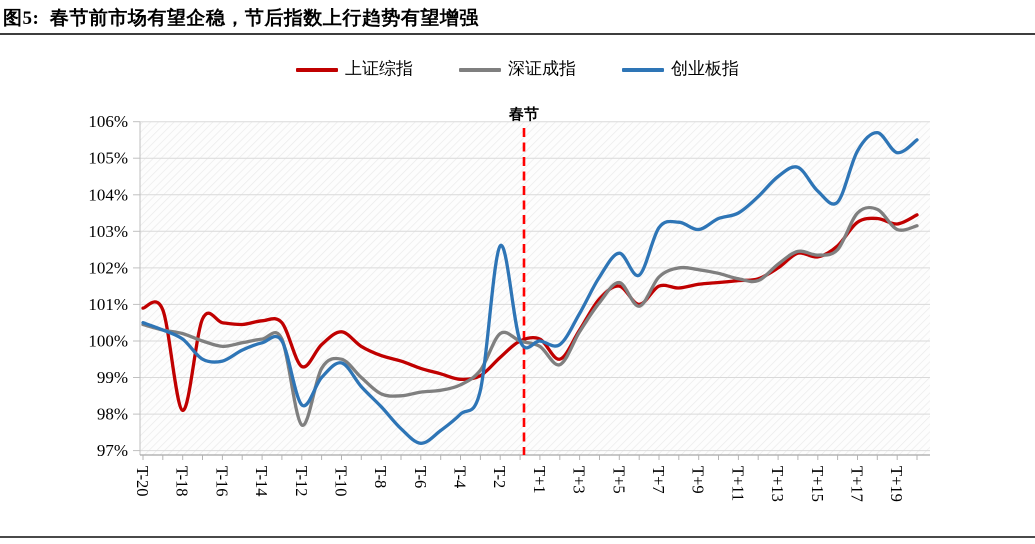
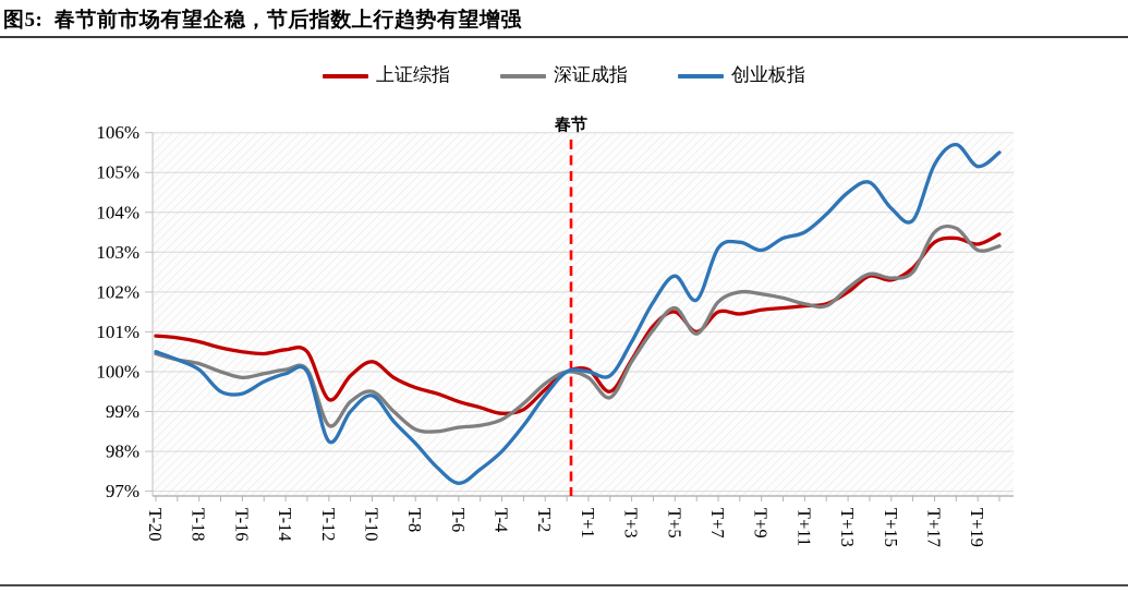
上证综指/T-18: 98.1% -> 100.8%
深证成指/T-12: 97.7% -> 98.7%
深证成指/T-2: 100.2% -> 99.7%
创业板指/T-2: 102.6% -> 99.4%
